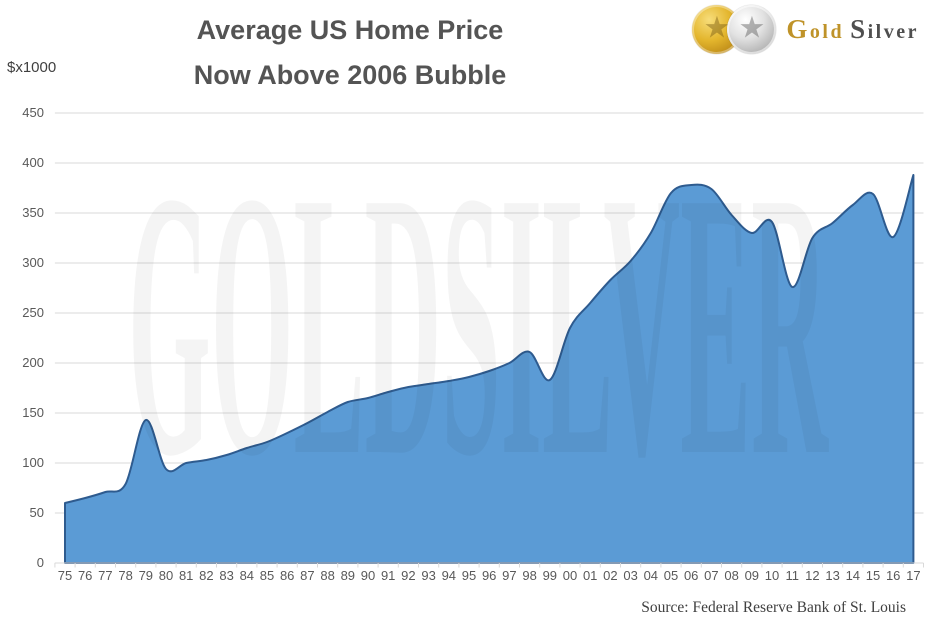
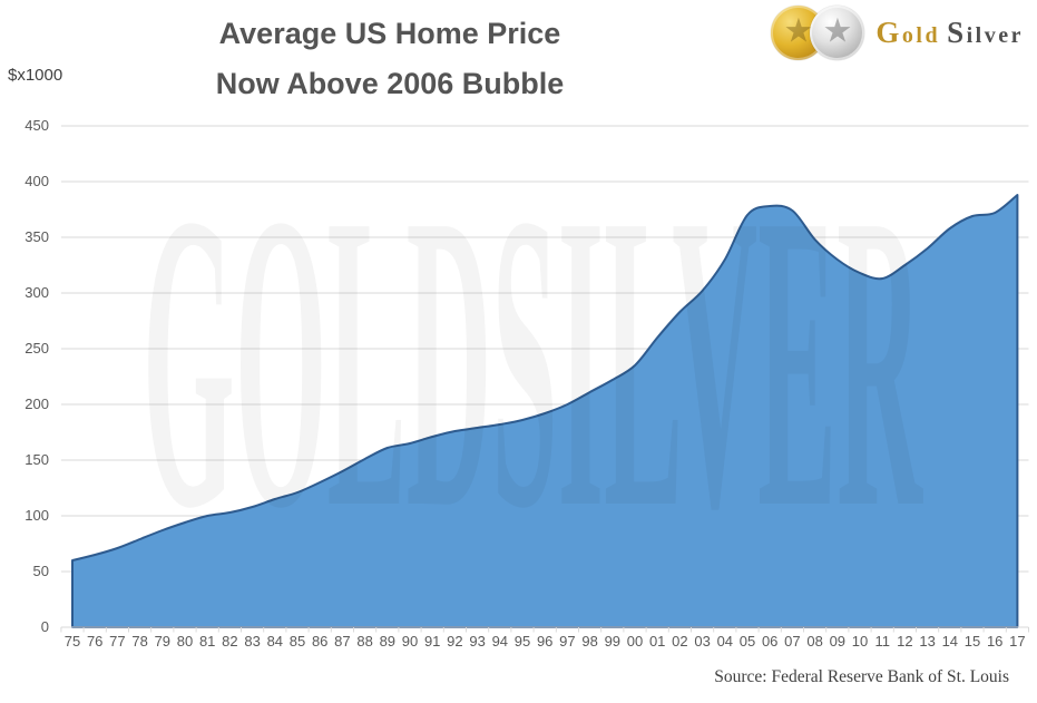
79: 143 -> 87
99: 183 -> 222
10: 341 -> 318
11: 276 -> 313
16: 326 -> 372
